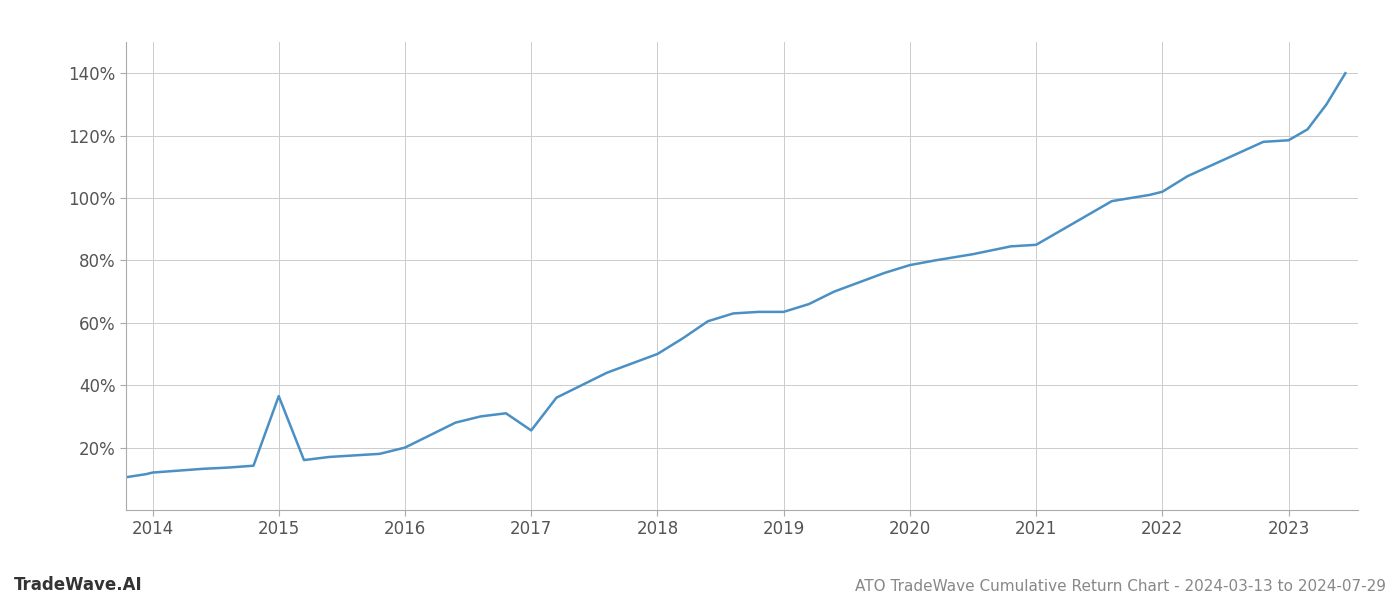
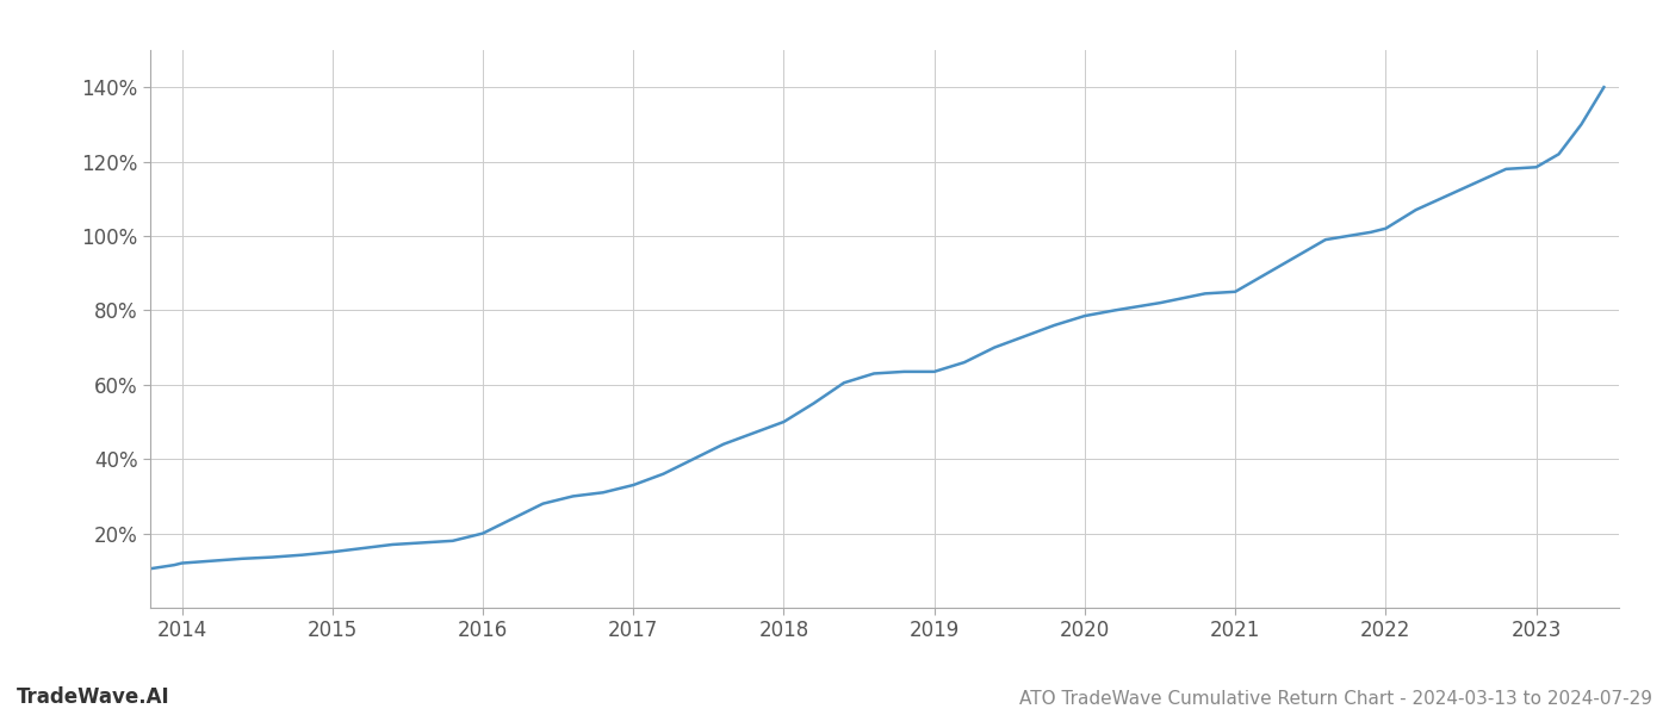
2015: 36.5% -> 15.0%
2017: 25.5% -> 33.0%
